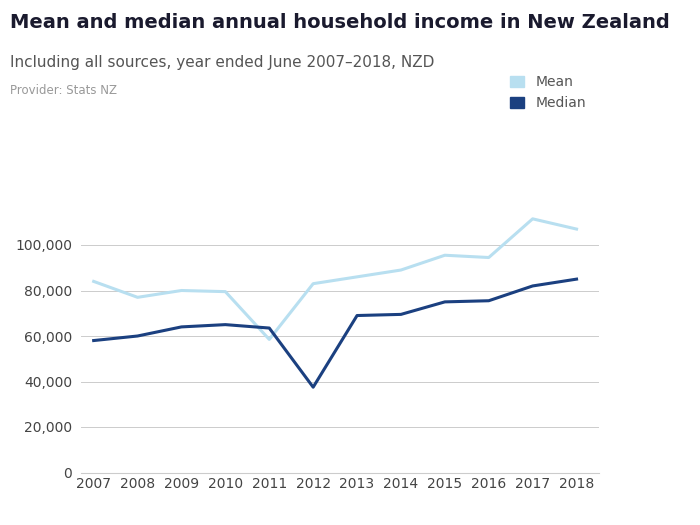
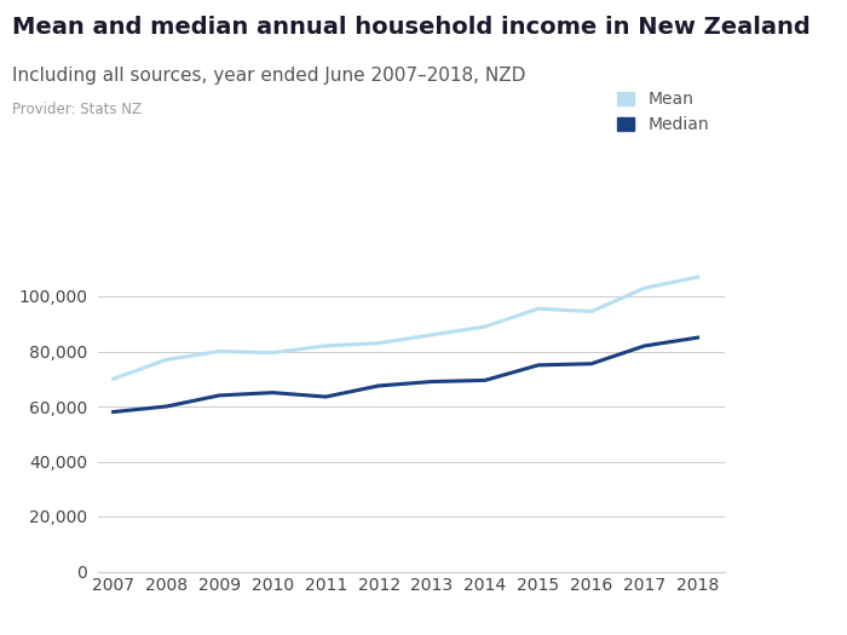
Mean/2007: 84,000 -> 70,000
Mean/2011: 58,500 -> 82,000
Median/2012: 37,500 -> 67,500
Mean/2017: 111,500 -> 103,000
